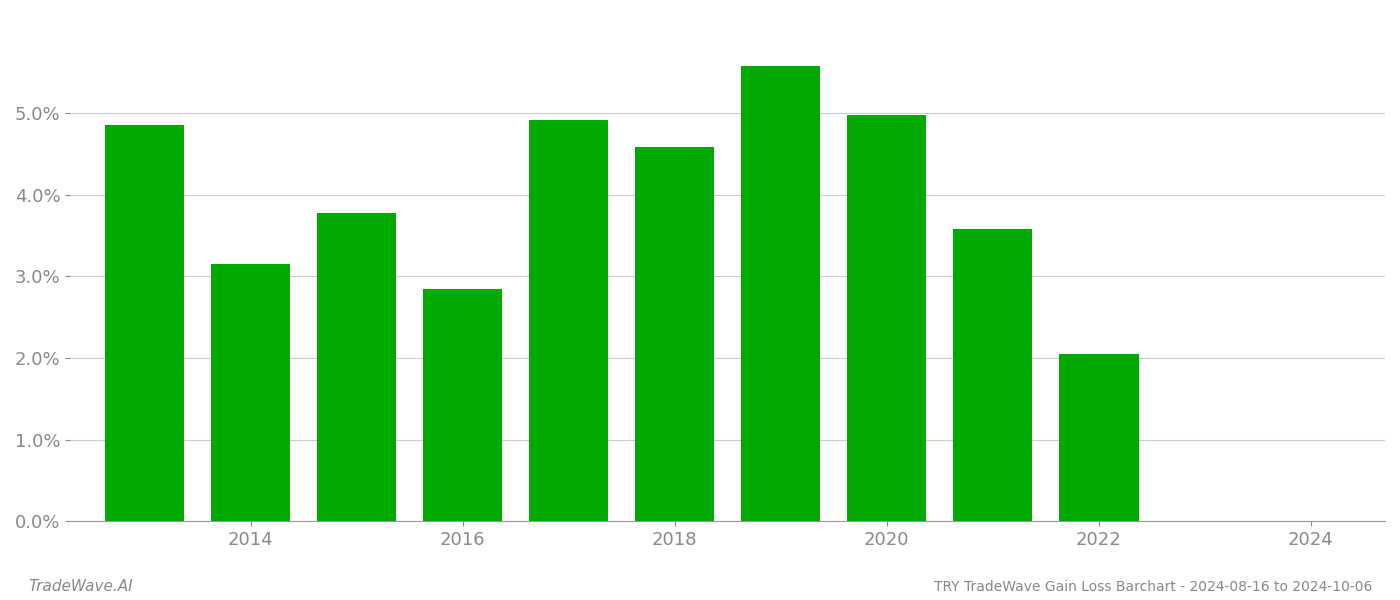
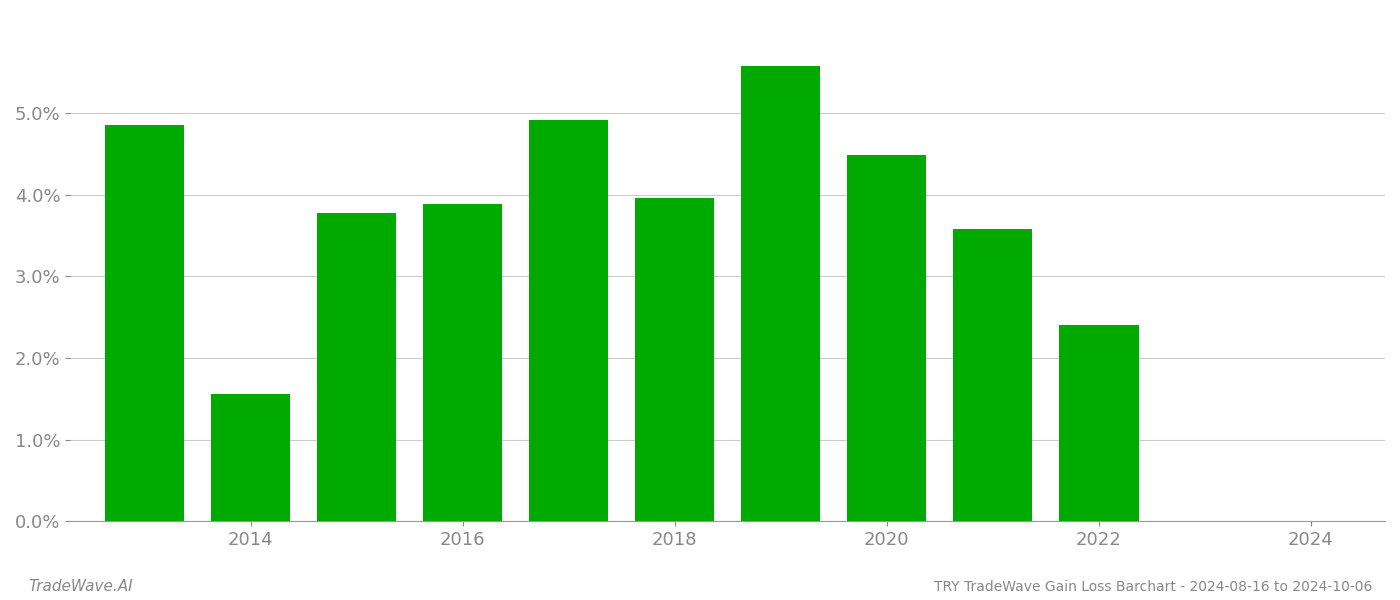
2014: 3.15% -> 1.56%
2016: 2.85% -> 3.88%
2018: 4.58% -> 3.96%
2020: 4.97% -> 4.48%
2022: 2.05% -> 2.40%
